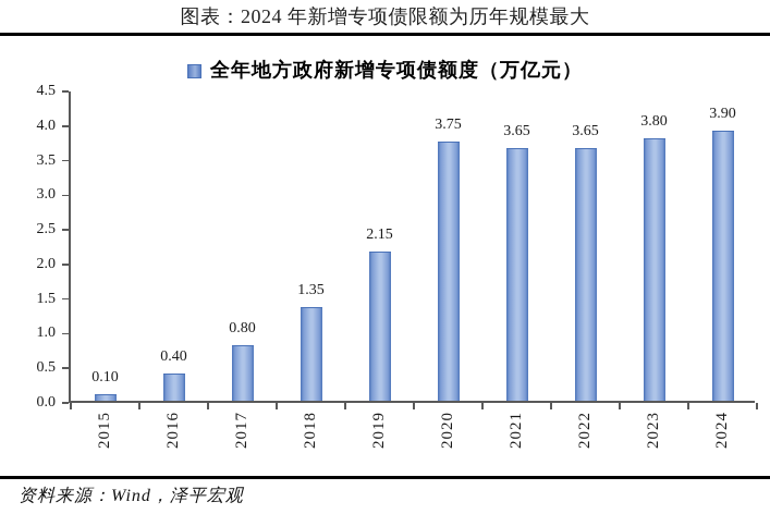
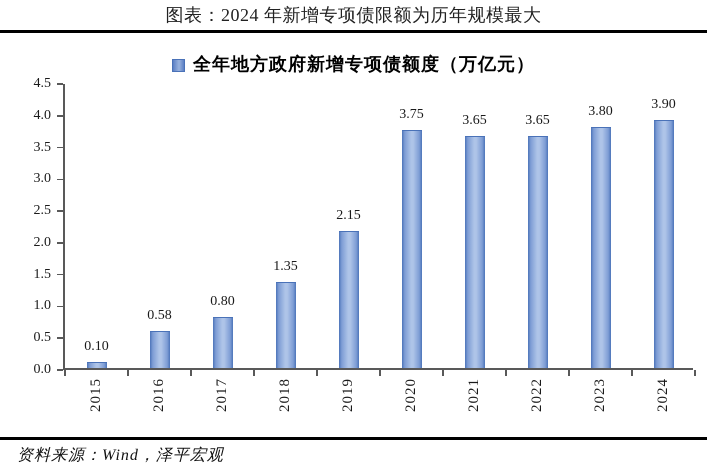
2016: 0.40 -> 0.58
